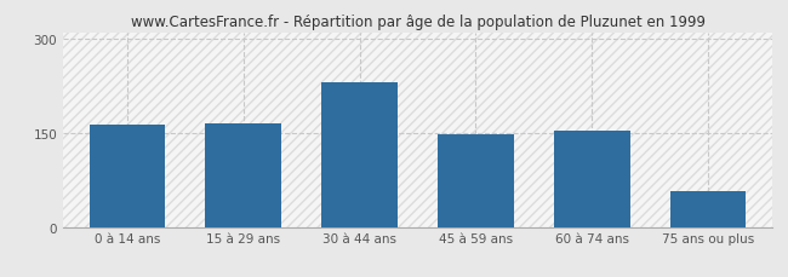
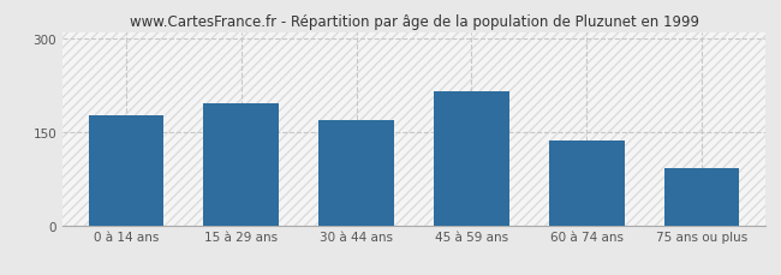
0 à 14 ans: 162 -> 176
15 à 29 ans: 165 -> 196
30 à 44 ans: 230 -> 168
45 à 59 ans: 148 -> 214
60 à 74 ans: 153 -> 136
75 ans ou plus: 57 -> 92
